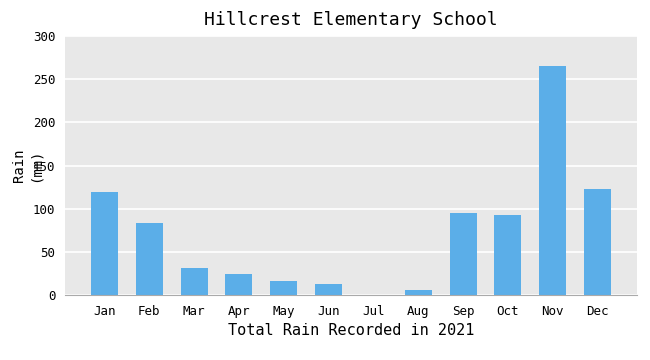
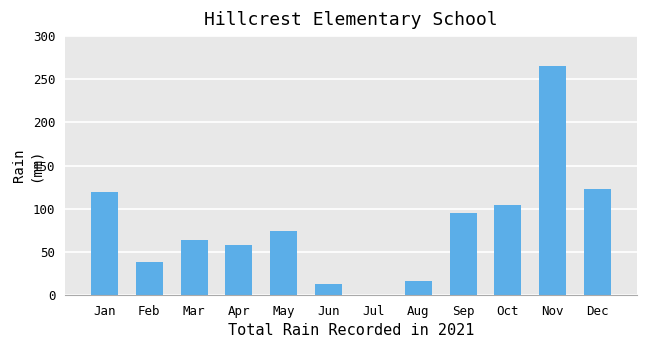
Feb: 83 -> 38
Mar: 31 -> 64
Apr: 25 -> 58
May: 17 -> 74
Aug: 6 -> 16
Oct: 93 -> 104
